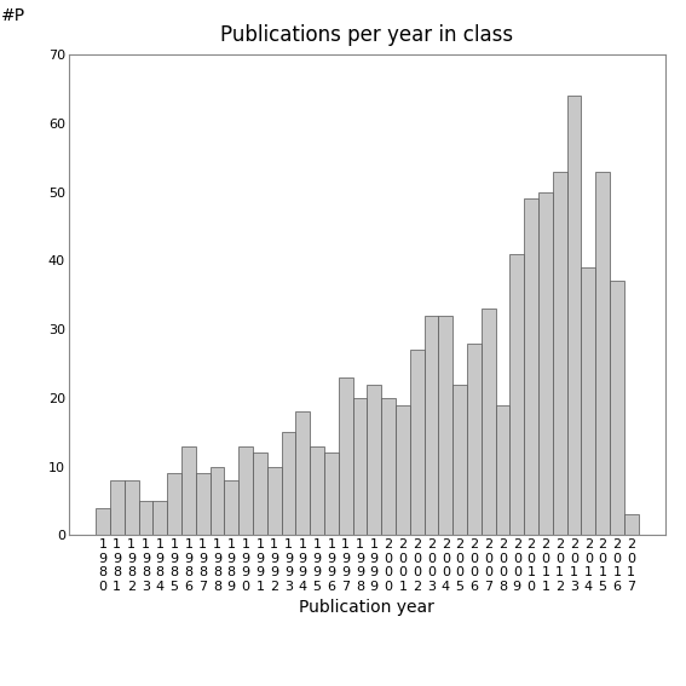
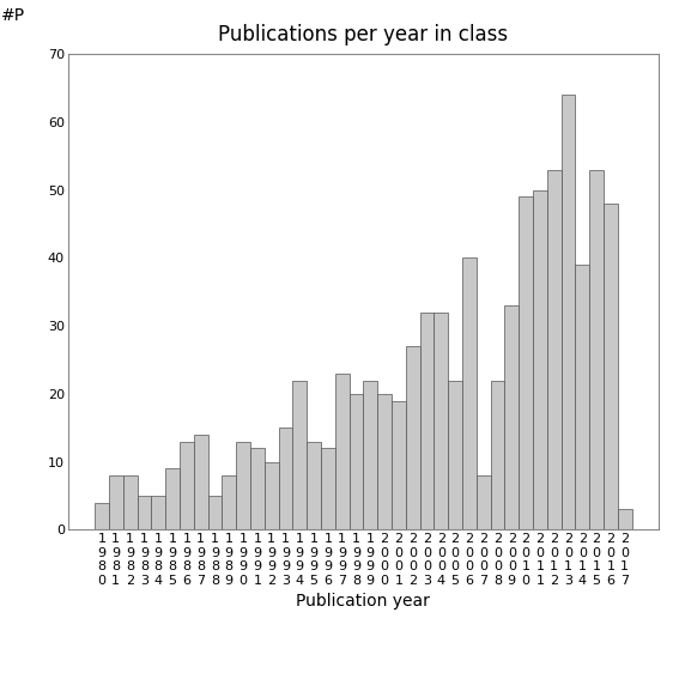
1 9 8 7: 9 -> 14
1 9 8 8: 10 -> 5
1 9 9 4: 18 -> 22
2 0 0 6: 28 -> 40
2 0 0 7: 33 -> 8
2 0 0 8: 19 -> 22
2 0 0 9: 41 -> 33
2 0 1 6: 37 -> 48
